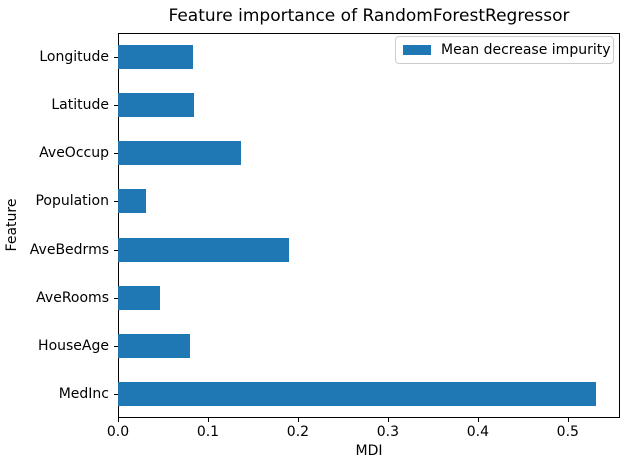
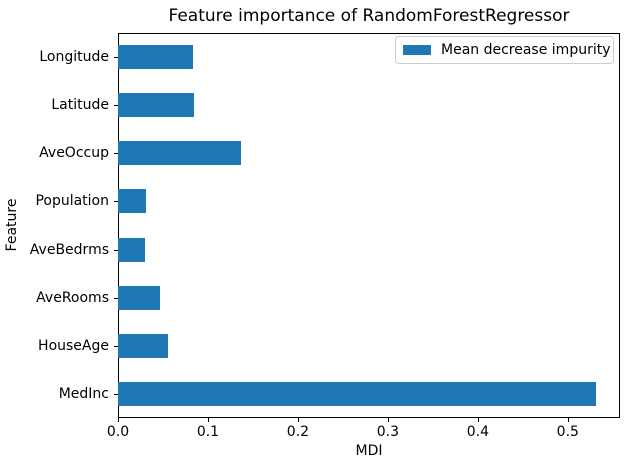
AveBedrms: 0.19 -> 0.03
HouseAge: 0.08 -> 0.06
